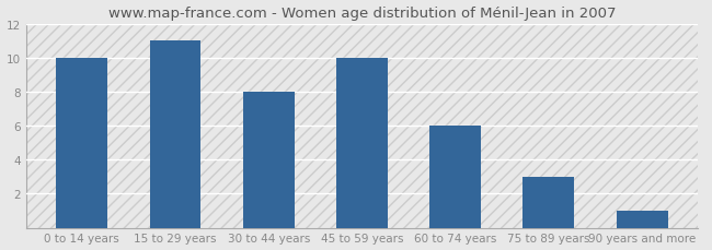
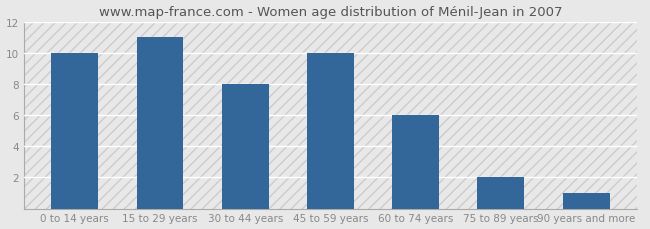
75 to 89 years: 3 -> 2
